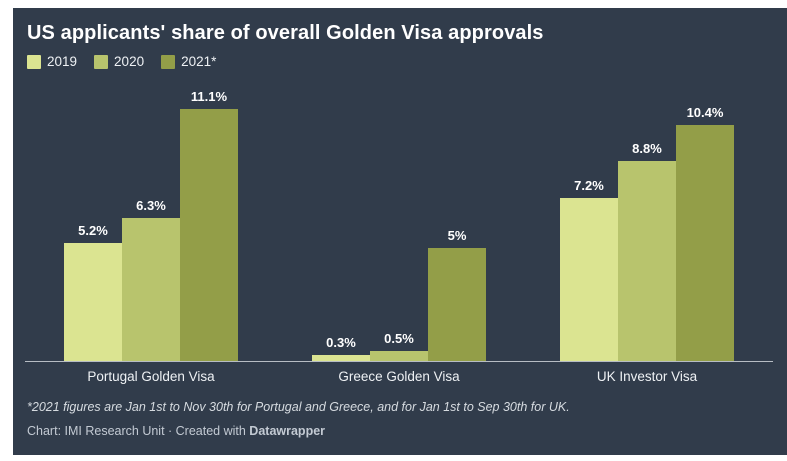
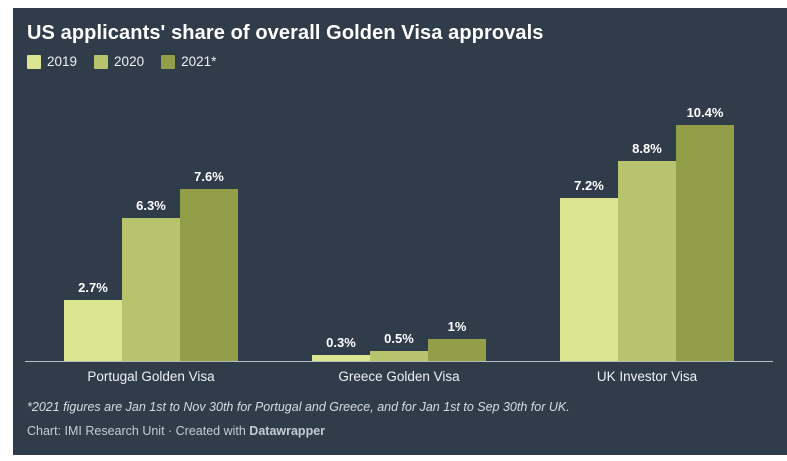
2019/Portugal Golden Visa: 5.2% -> 2.7%
2021*/Portugal Golden Visa: 11.1% -> 7.6%
2021*/Greece Golden Visa: 5% -> 1%
